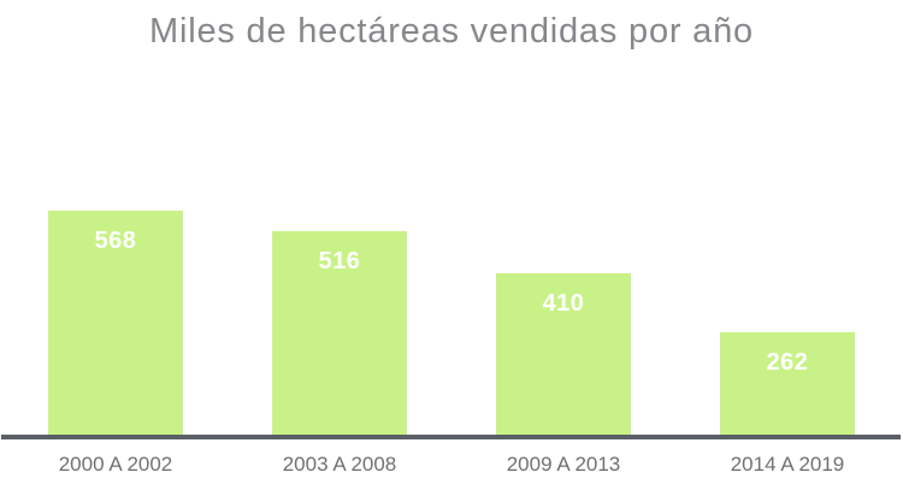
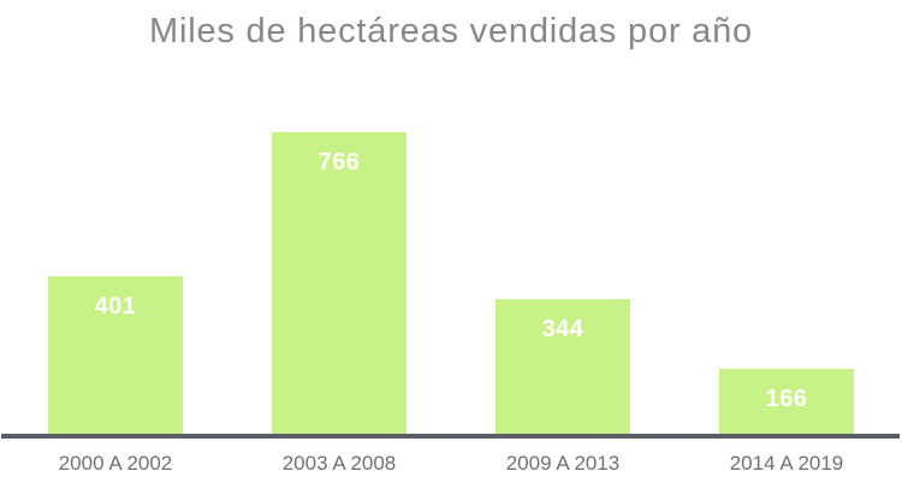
2000 A 2002: 568 -> 401
2003 A 2008: 516 -> 766
2009 A 2013: 410 -> 344
2014 A 2019: 262 -> 166
